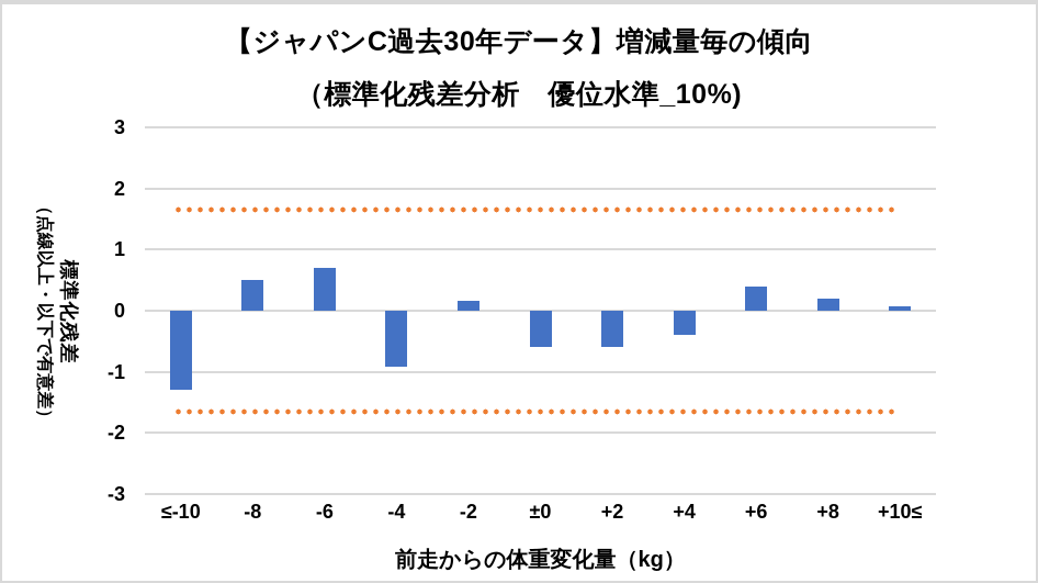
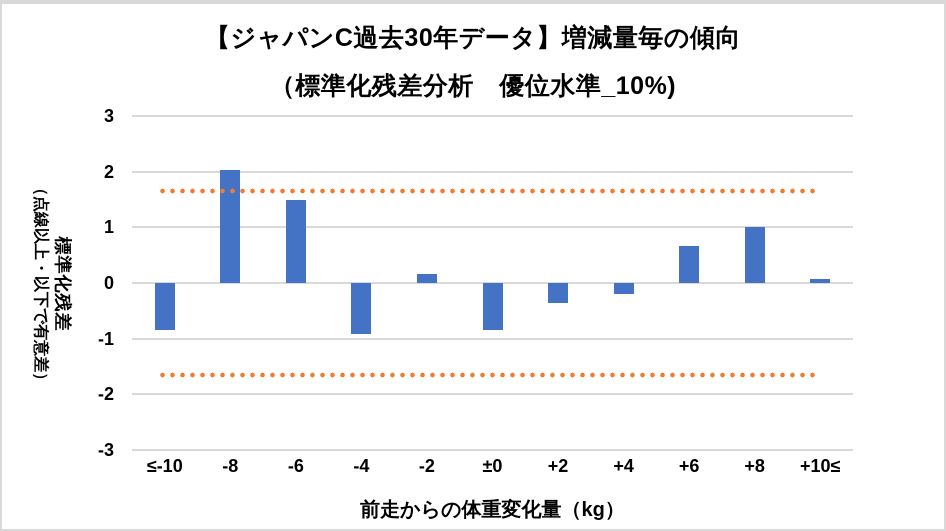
≤-10: -1.3 -> -0.8
-8: 0.5 -> 2.0
-6: 0.7 -> 1.5
±0: -0.6 -> -0.8
+2: -0.6 -> -0.4
+4: -0.4 -> -0.2
+6: 0.4 -> 0.7
+8: 0.2 -> 1.0
